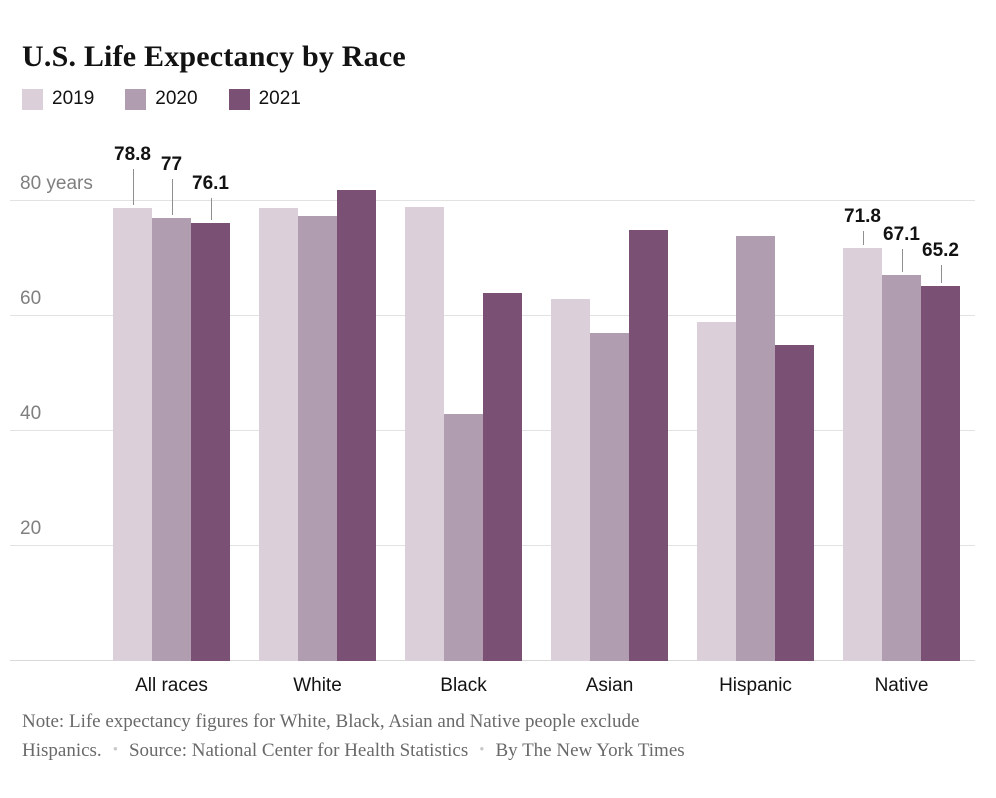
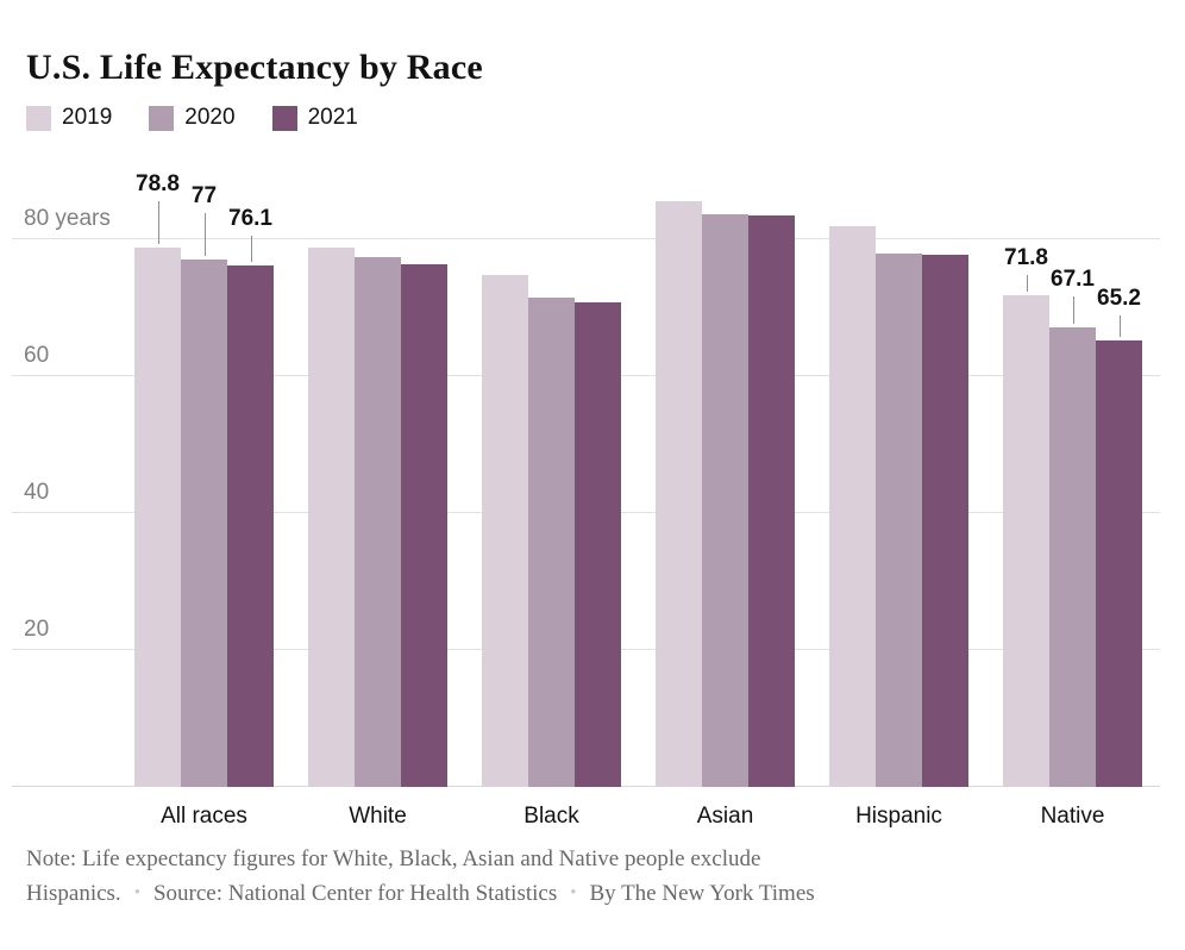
2021/White: 82 -> 76
2019/Black: 79 -> 75
2020/Black: 43 -> 72
2021/Black: 64 -> 71
2019/Asian: 63 -> 86
2020/Asian: 57 -> 84
2021/Asian: 75 -> 84
2019/Hispanic: 59 -> 82
2020/Hispanic: 74 -> 78
2021/Hispanic: 55 -> 78
